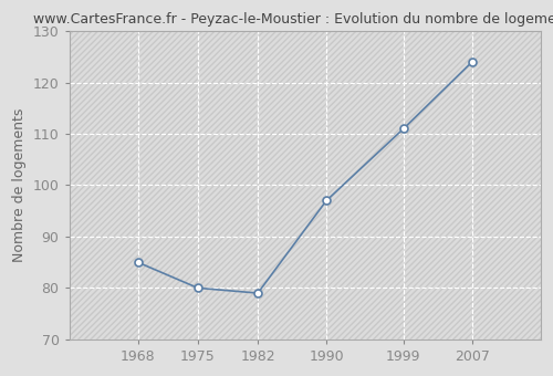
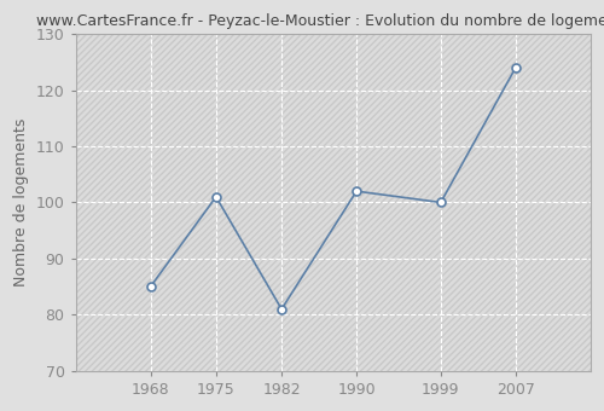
1975: 80 -> 101
1982: 79 -> 81
1990: 97 -> 102
1999: 111 -> 100
